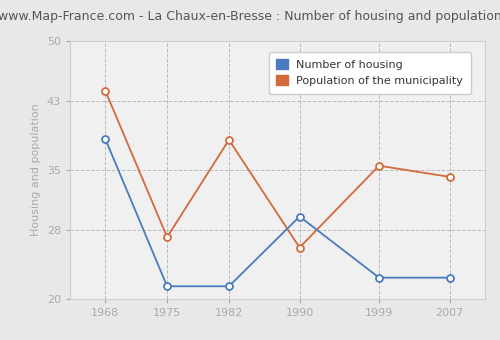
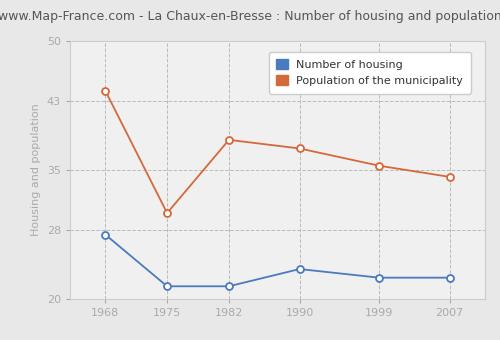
Number of housing/1968: 38.6 -> 27.5
Population of the municipality/1975: 27.2 -> 30.0
Number of housing/1990: 29.6 -> 23.5
Population of the municipality/1990: 26.0 -> 37.5
